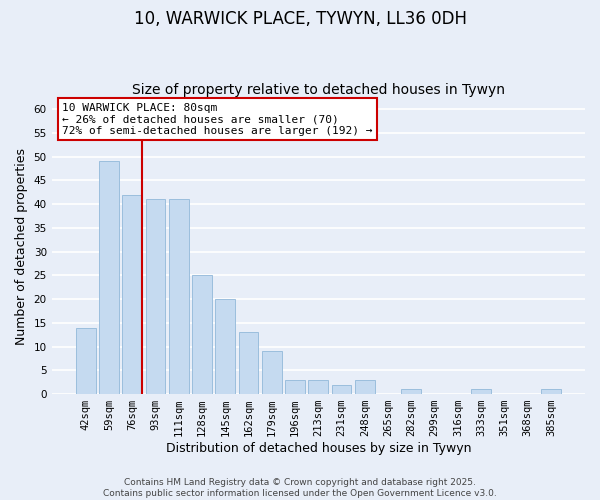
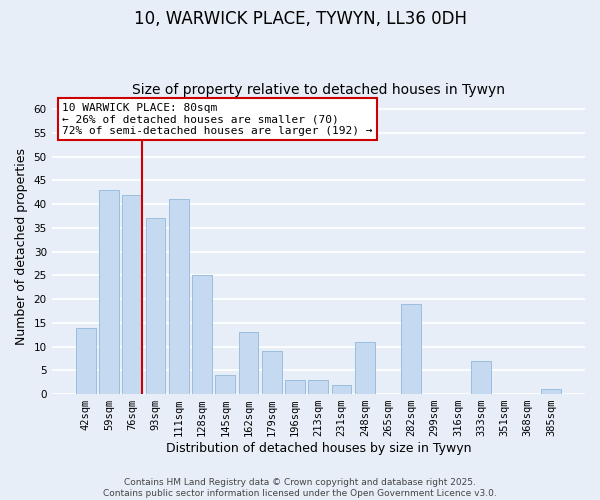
59sqm: 49 -> 43
93sqm: 41 -> 37
145sqm: 20 -> 4
248sqm: 3 -> 11
282sqm: 1 -> 19
333sqm: 1 -> 7
